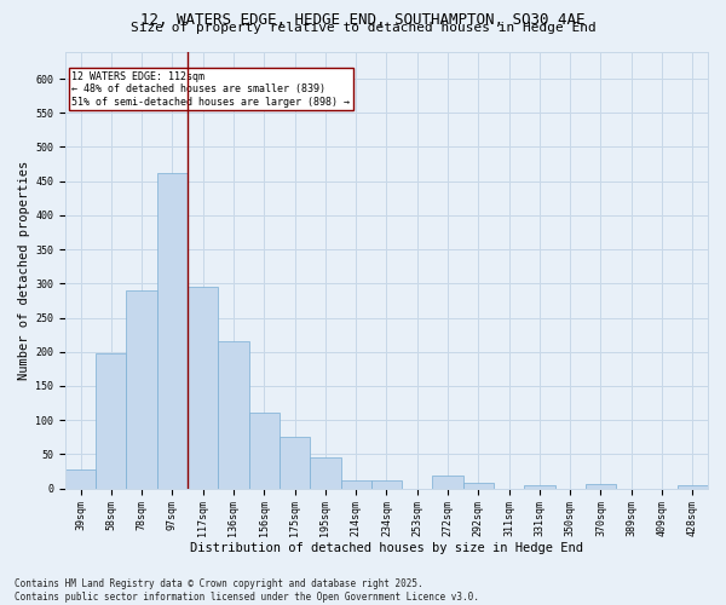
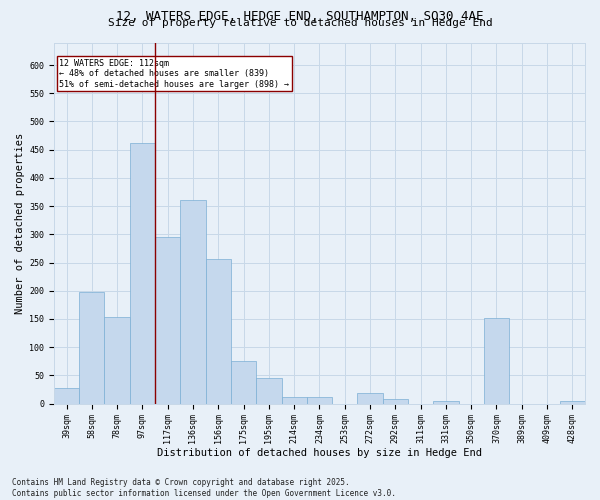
78sqm: 290 -> 154
136sqm: 216 -> 360
156sqm: 111 -> 256
370sqm: 6 -> 152
